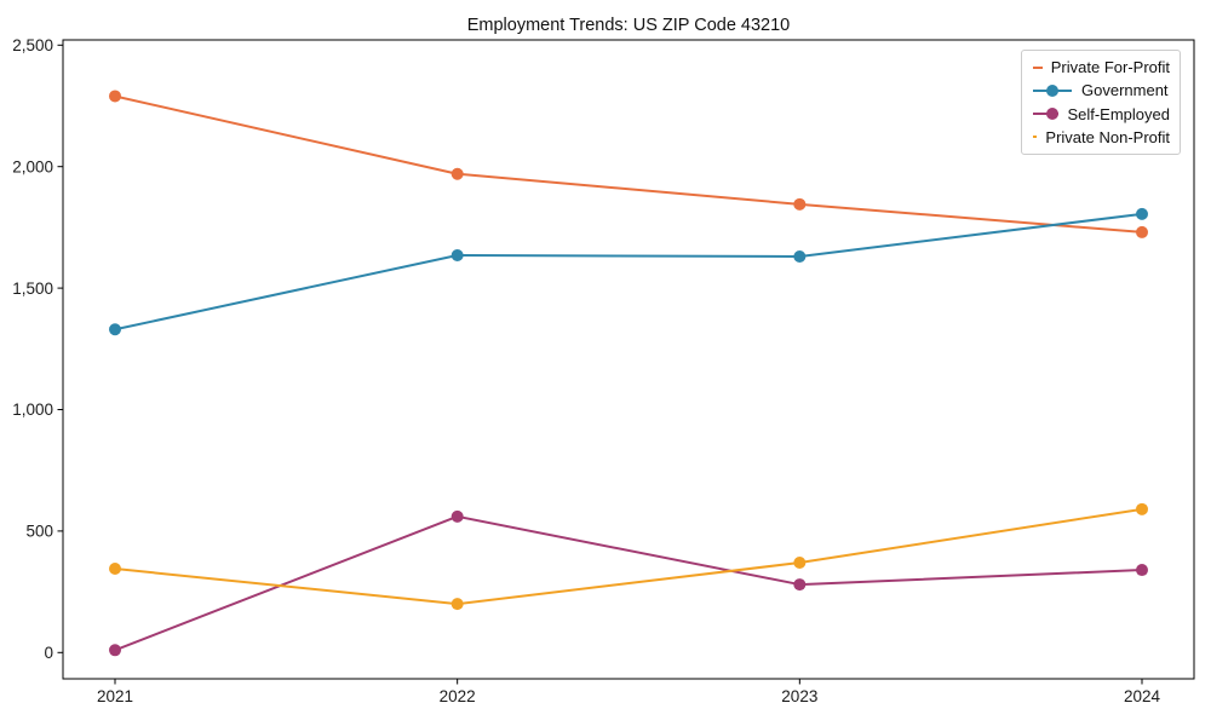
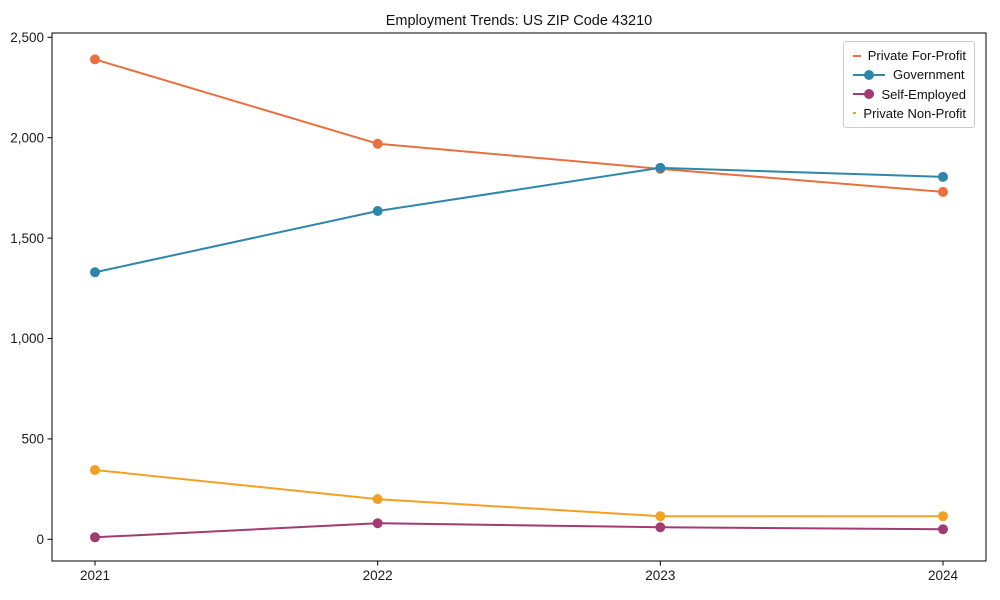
Private For-Profit/2021: 2290 -> 2390
Self-Employed/2022: 560 -> 80
Government/2023: 1630 -> 1850
Self-Employed/2023: 280 -> 60
Private Non-Profit/2023: 370 -> 120
Self-Employed/2024: 340 -> 50
Private Non-Profit/2024: 590 -> 120
